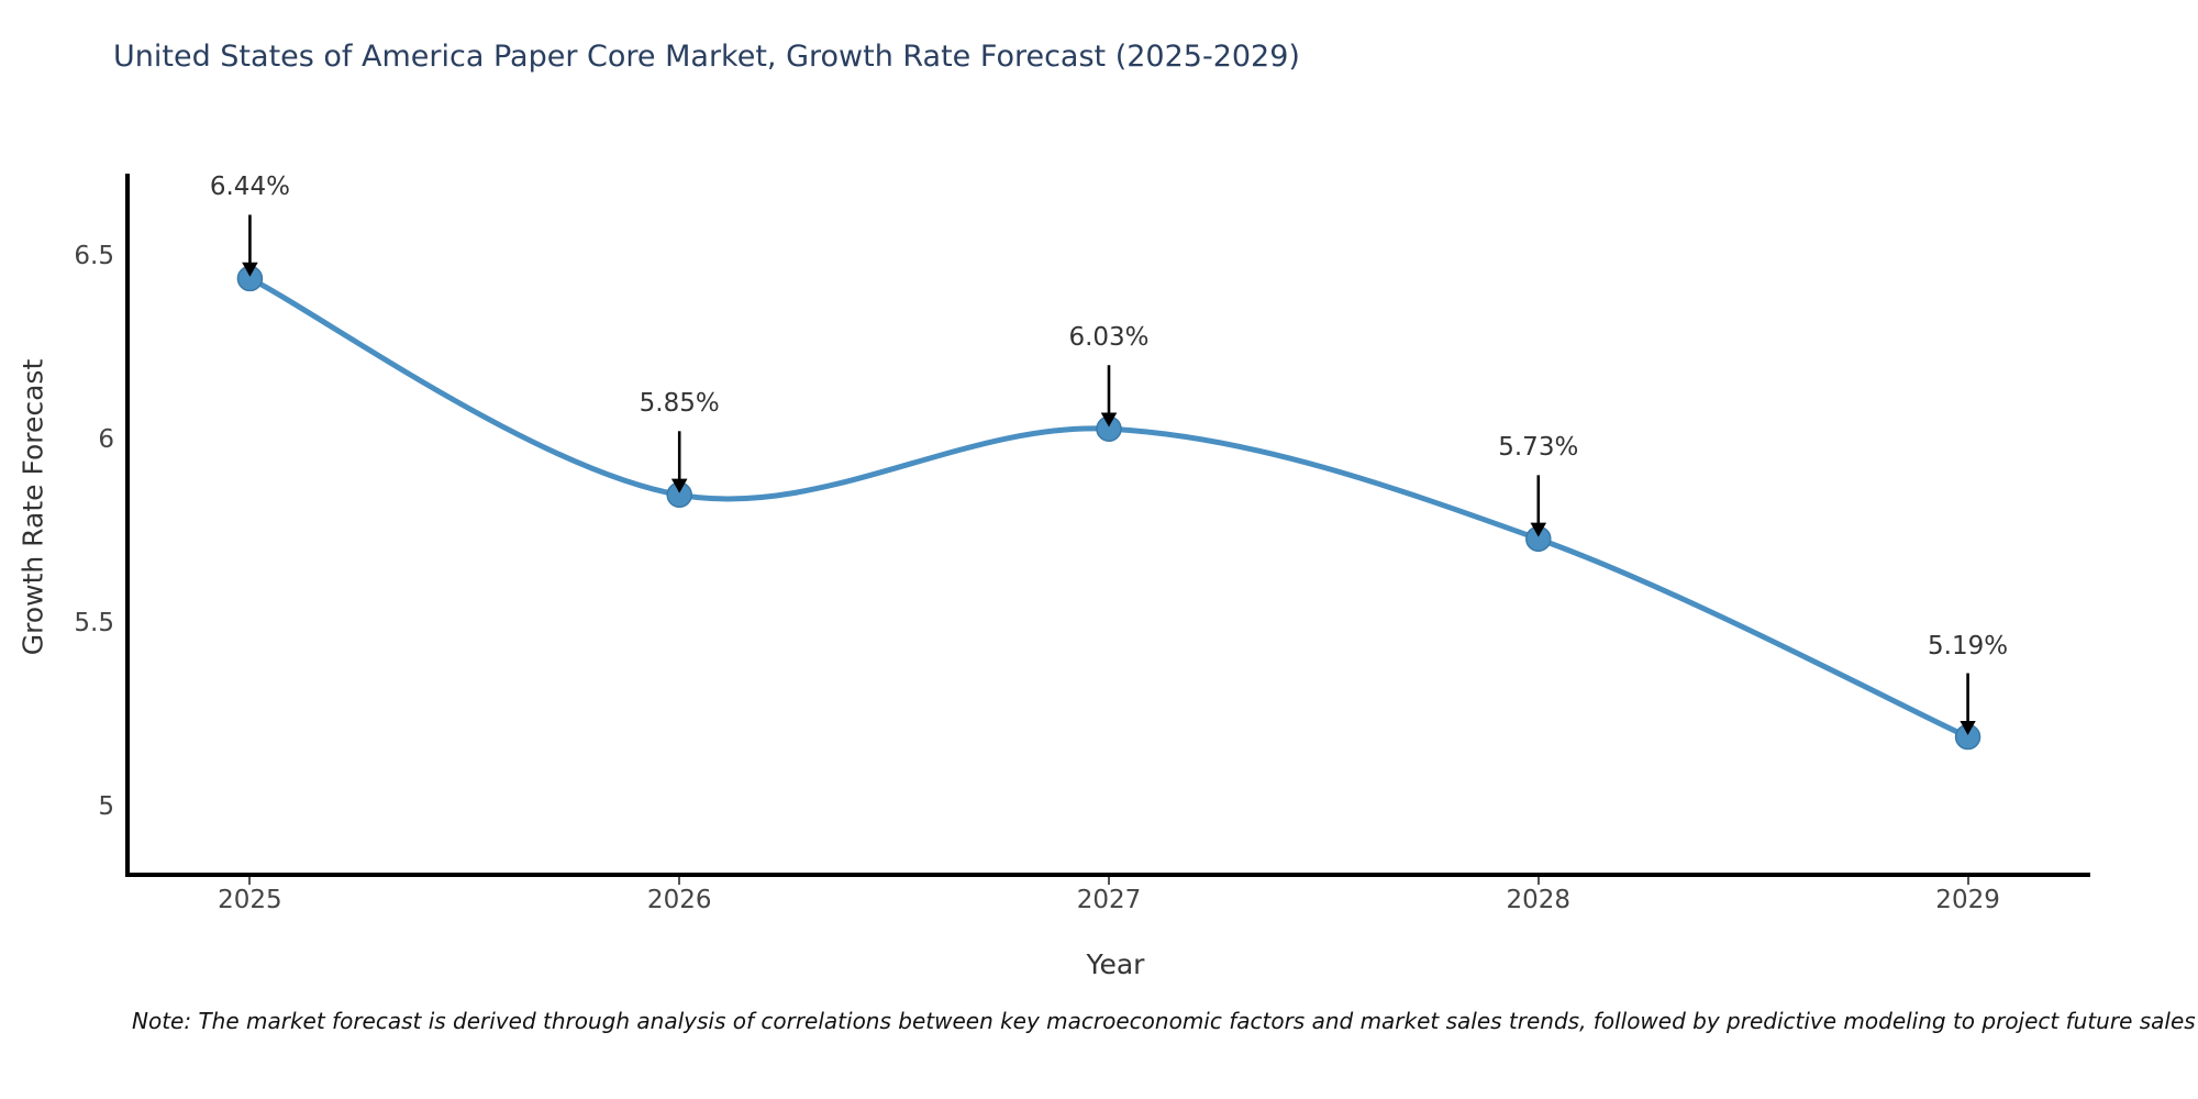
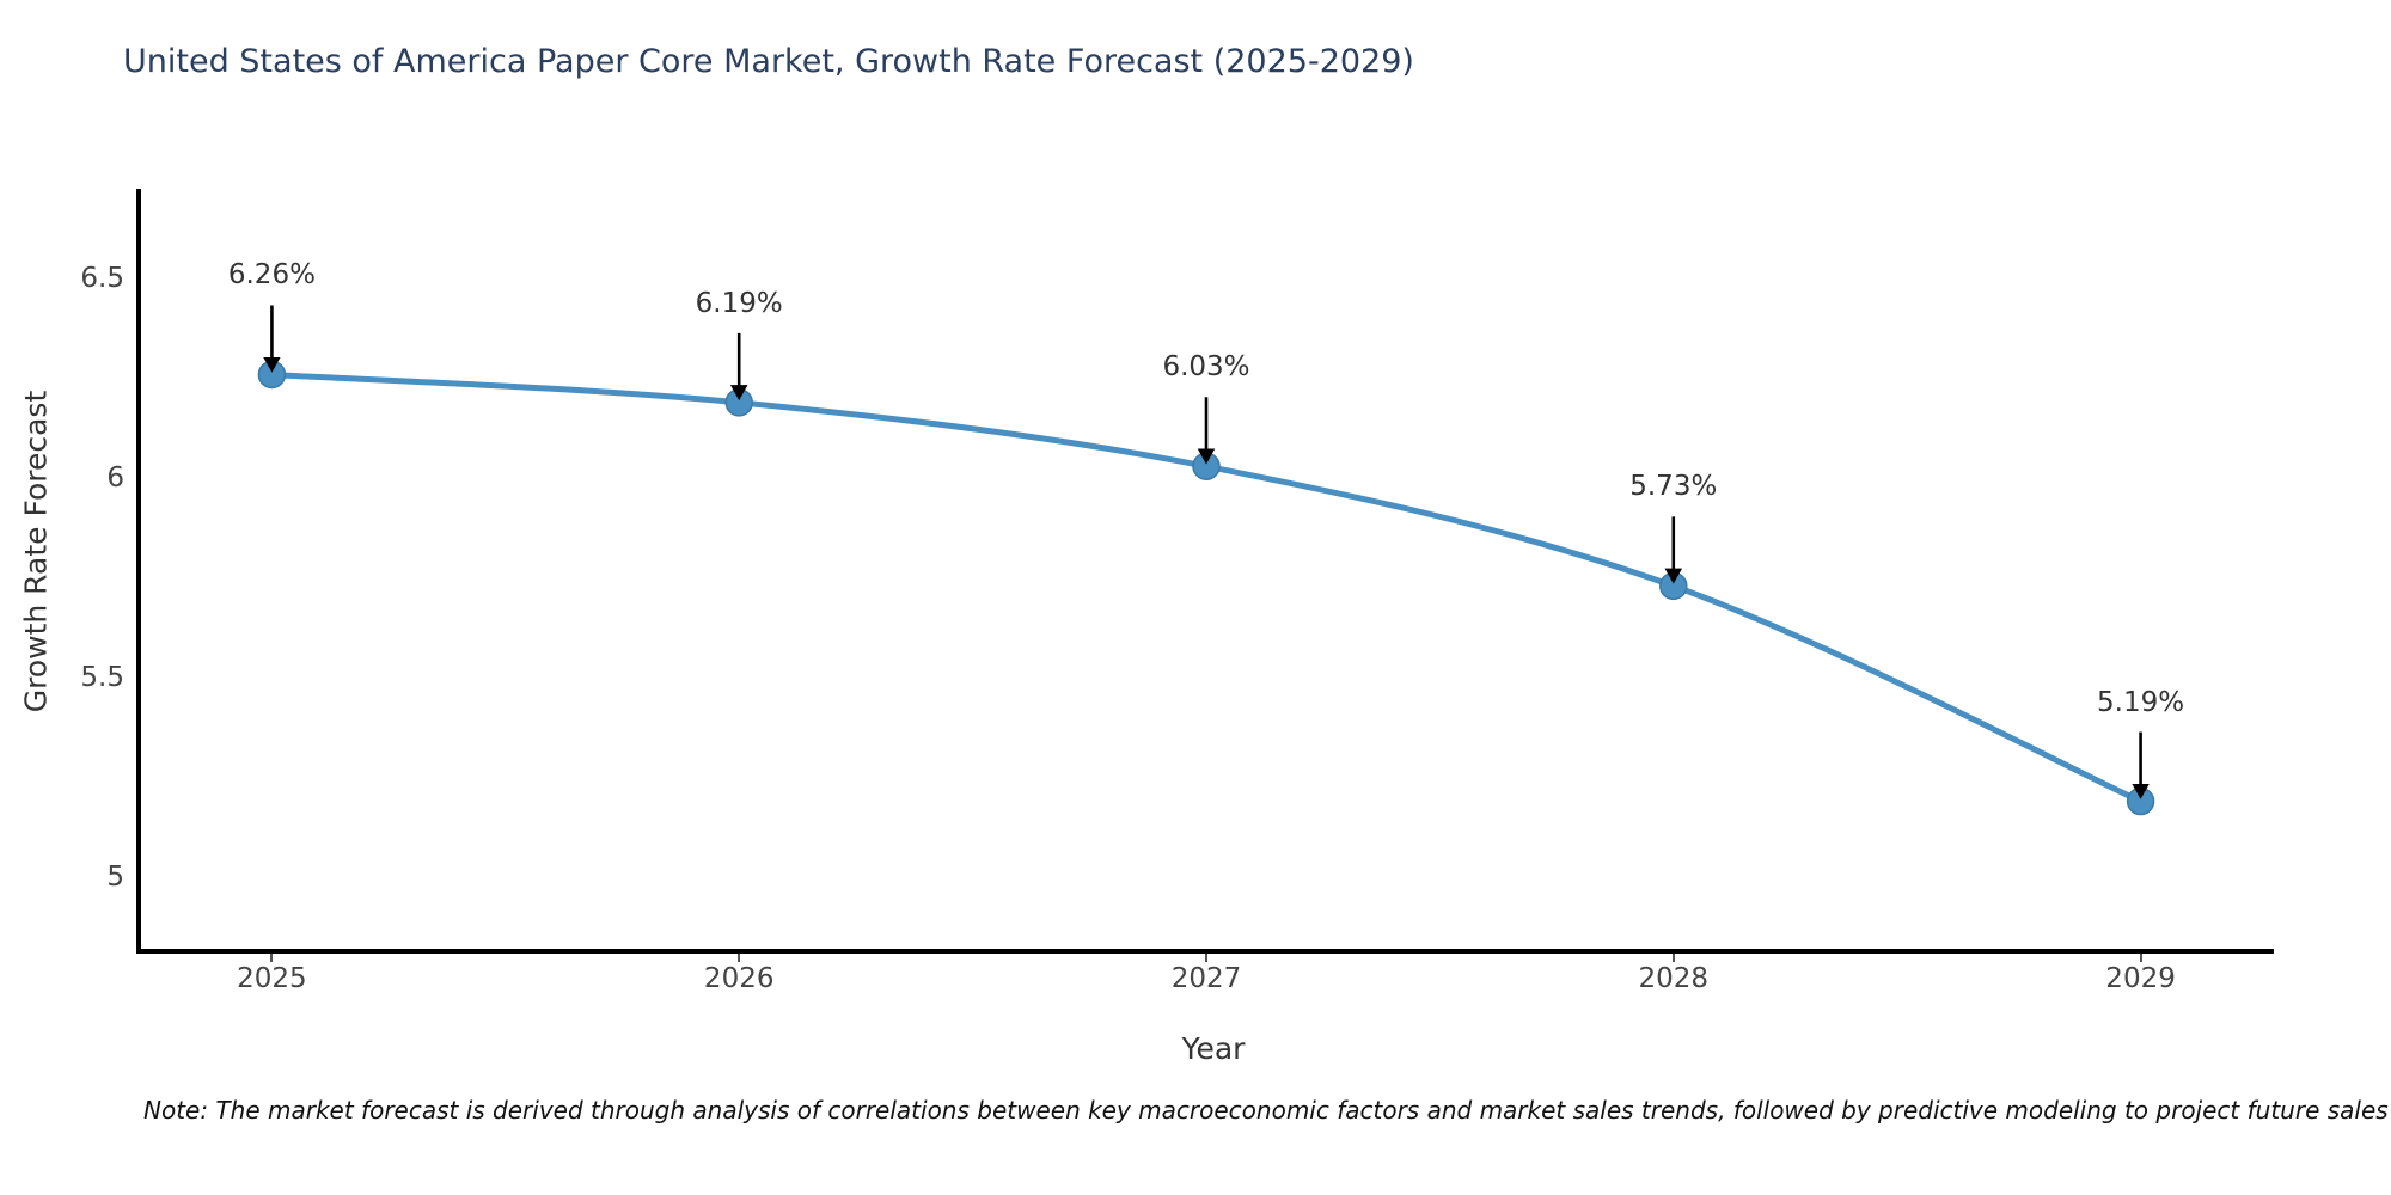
2025: 6.44% -> 6.26%
2026: 5.85% -> 6.19%
